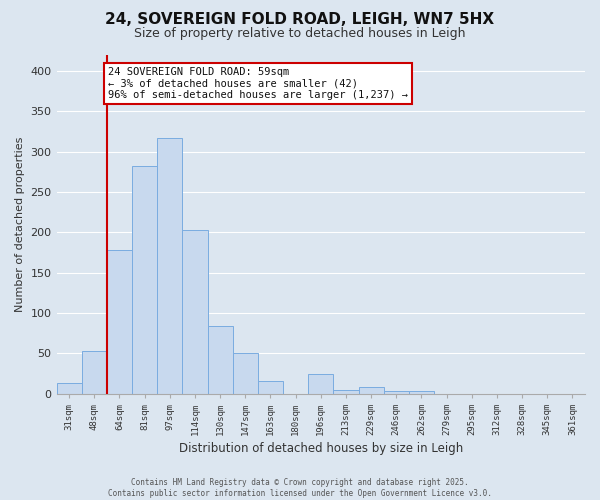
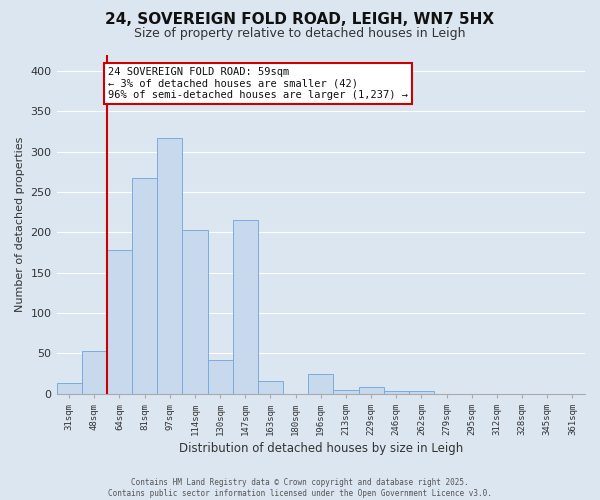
81sqm: 283 -> 268
130sqm: 84 -> 42
147sqm: 51 -> 216
